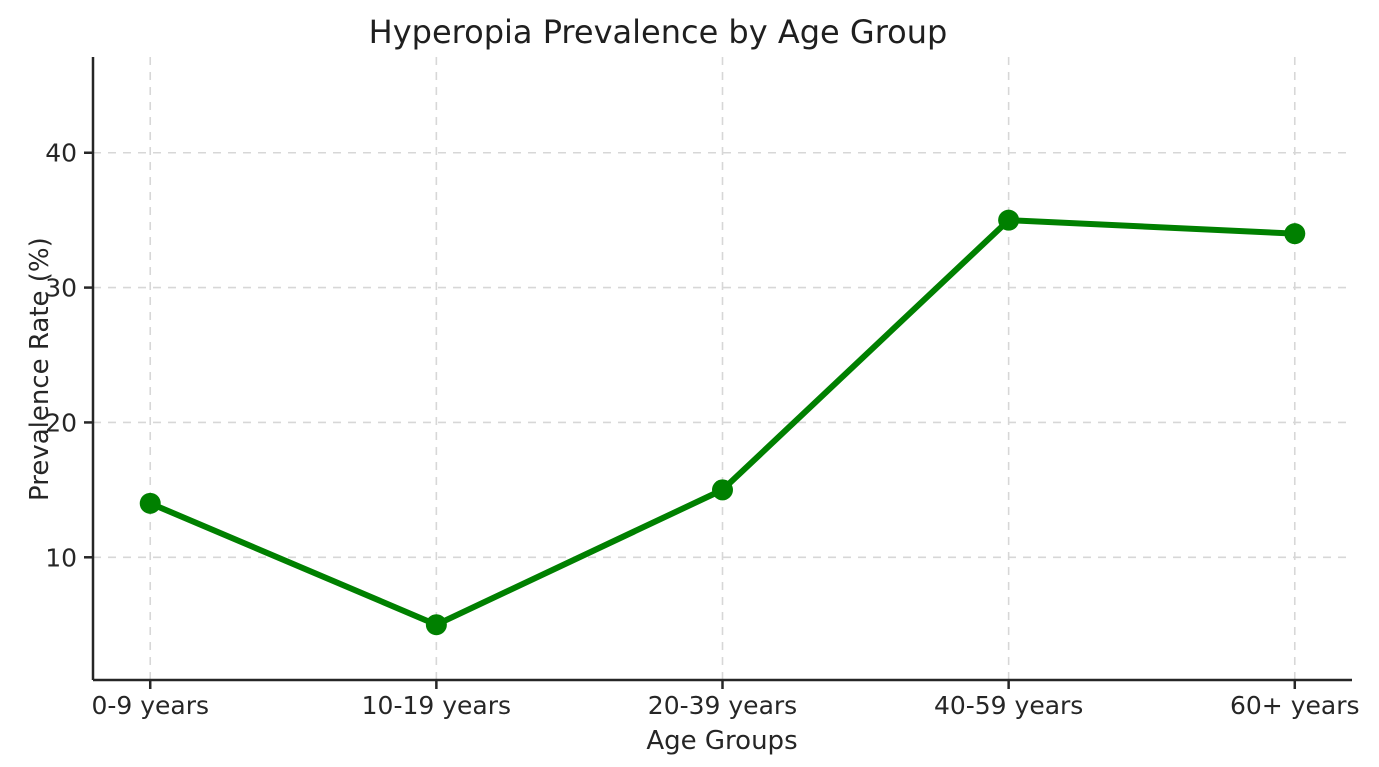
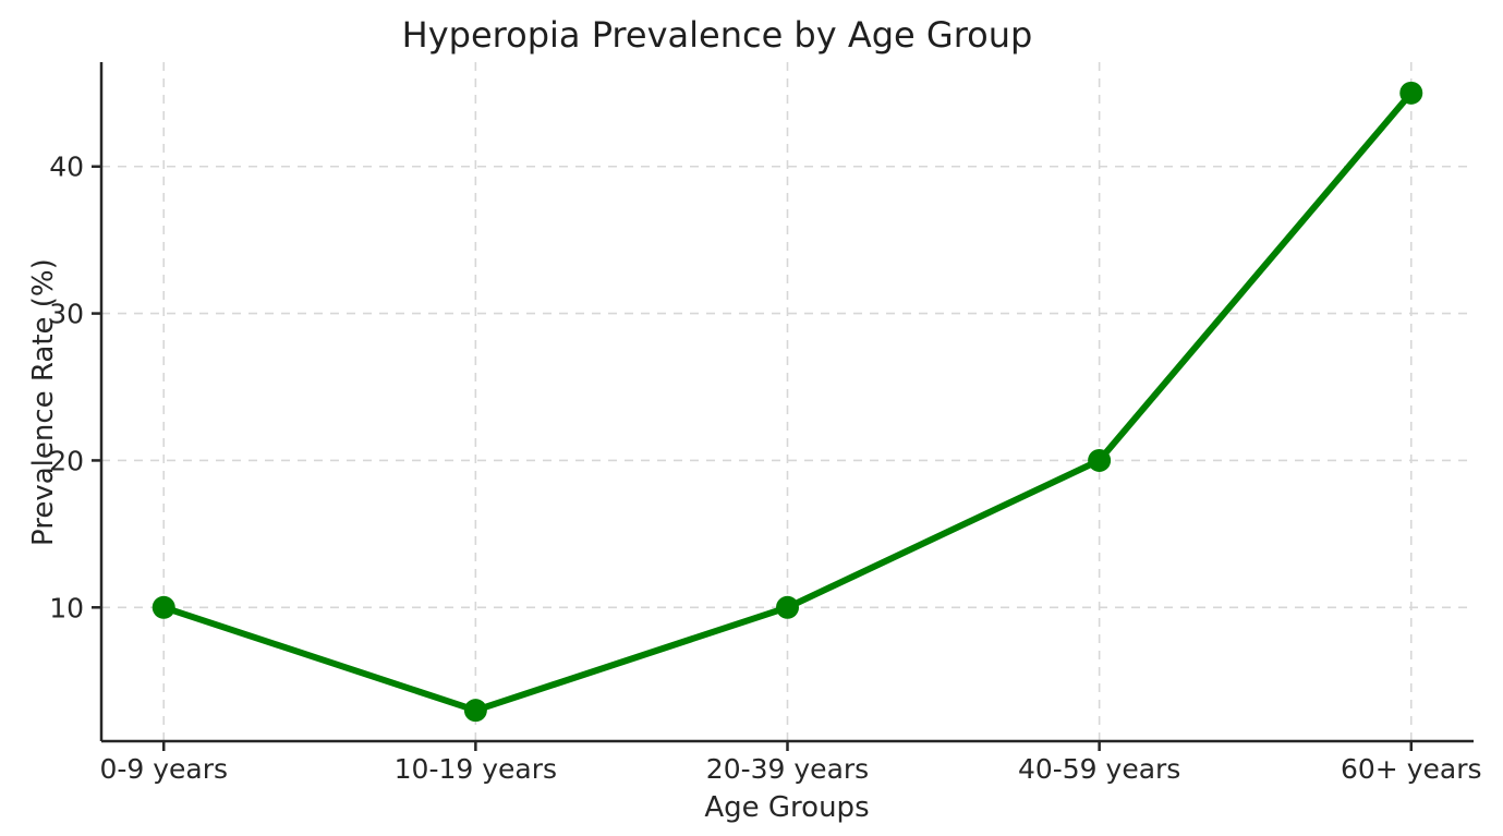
0-9 years: 14 -> 10
10-19 years: 5 -> 3
20-39 years: 15 -> 10
40-59 years: 35 -> 20
60+ years: 34 -> 45
